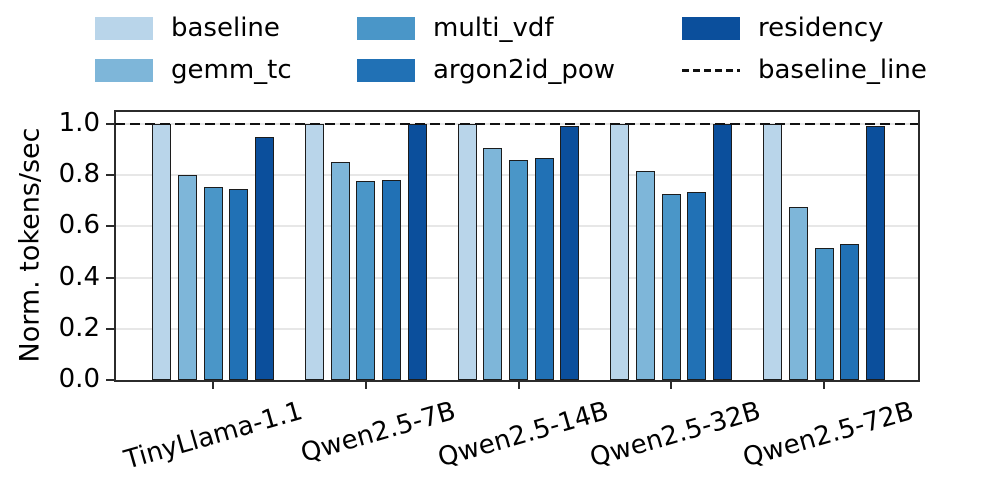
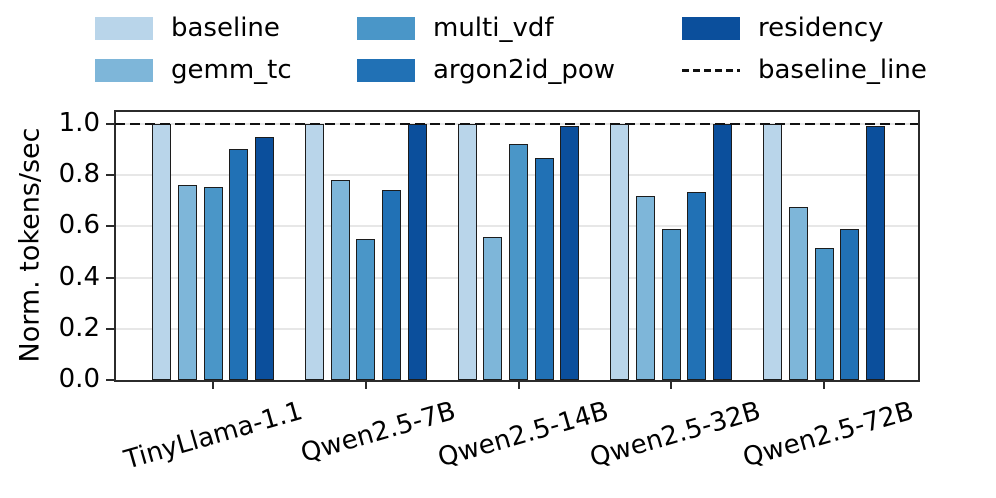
gemm_tc/TinyLlama-1.1: 0.80 -> 0.76
argon2id_pow/TinyLlama-1.1: 0.74 -> 0.90
gemm_tc/Qwen2.5-7B: 0.85 -> 0.78
multi_vdf/Qwen2.5-7B: 0.78 -> 0.55
argon2id_pow/Qwen2.5-7B: 0.78 -> 0.74
gemm_tc/Qwen2.5-14B: 0.91 -> 0.56
multi_vdf/Qwen2.5-14B: 0.86 -> 0.92
gemm_tc/Qwen2.5-32B: 0.81 -> 0.72
multi_vdf/Qwen2.5-32B: 0.72 -> 0.59
argon2id_pow/Qwen2.5-72B: 0.53 -> 0.59
